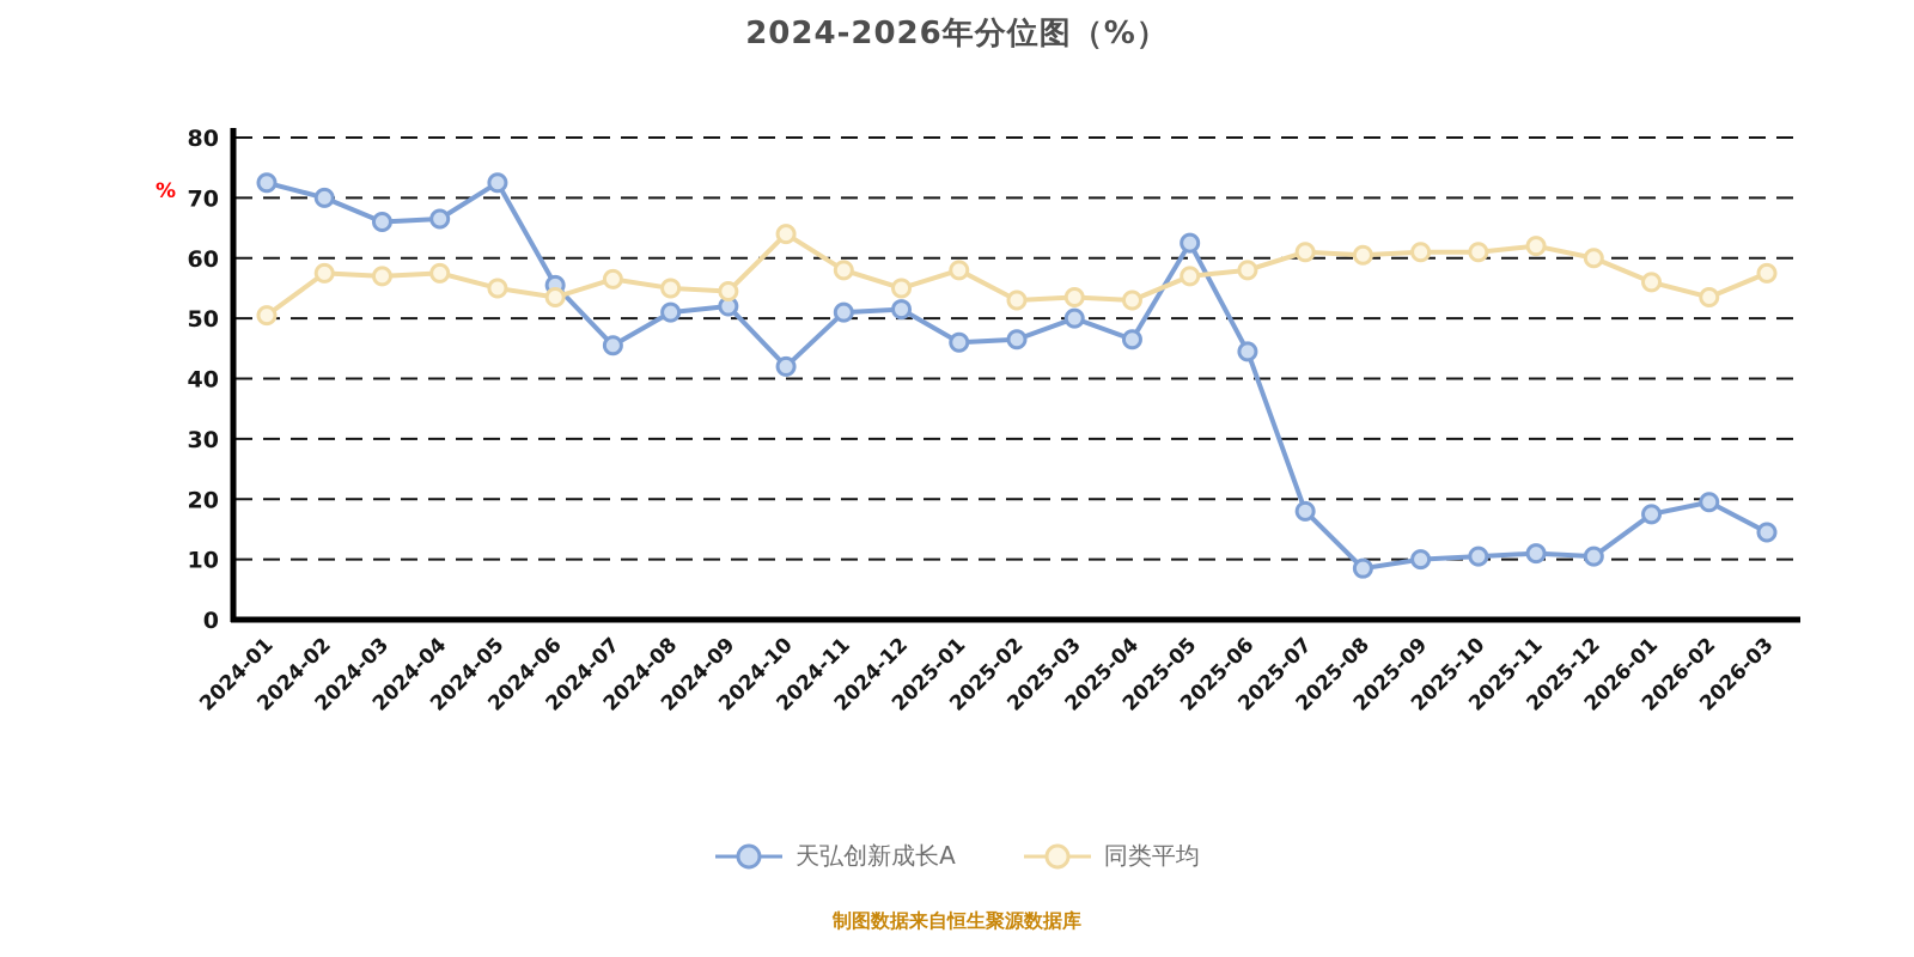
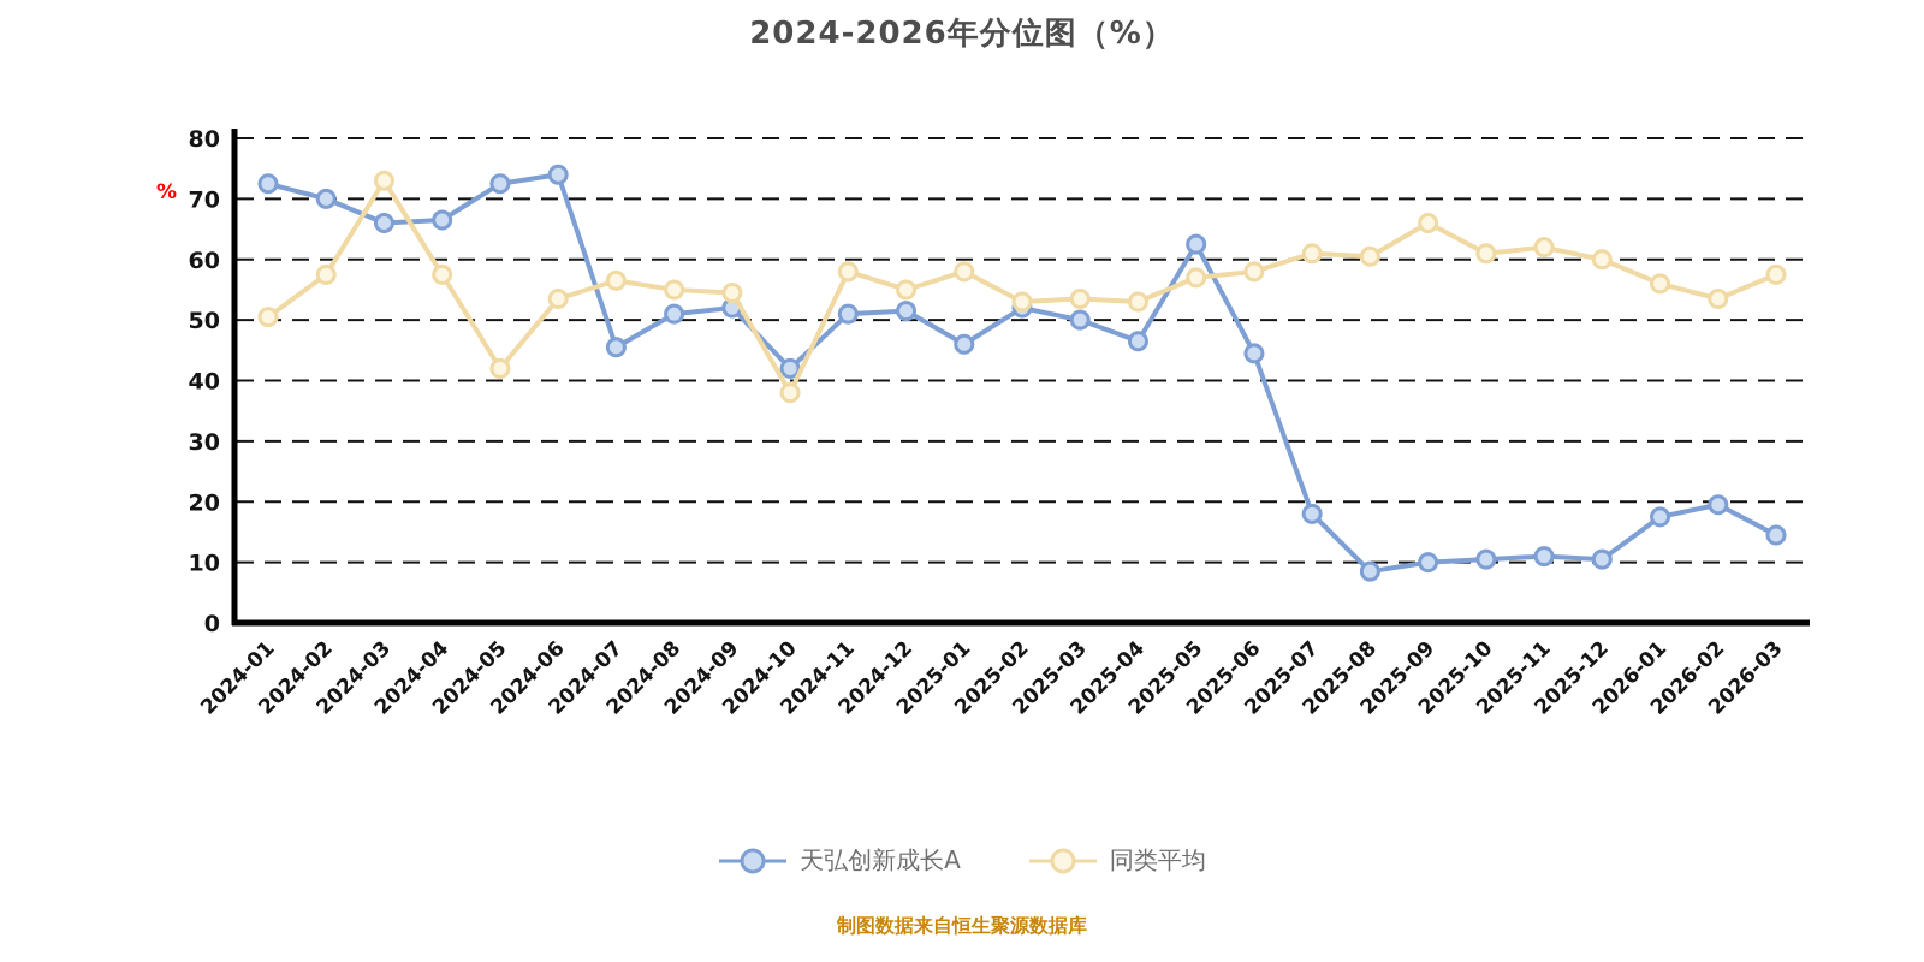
同类平均/2024-03: 57 -> 73
同类平均/2024-05: 55 -> 42
天弘创新成长A/2024-06: 56 -> 74
同类平均/2024-10: 64 -> 38
天弘创新成长A/2025-02: 46 -> 52
同类平均/2025-09: 61 -> 66
